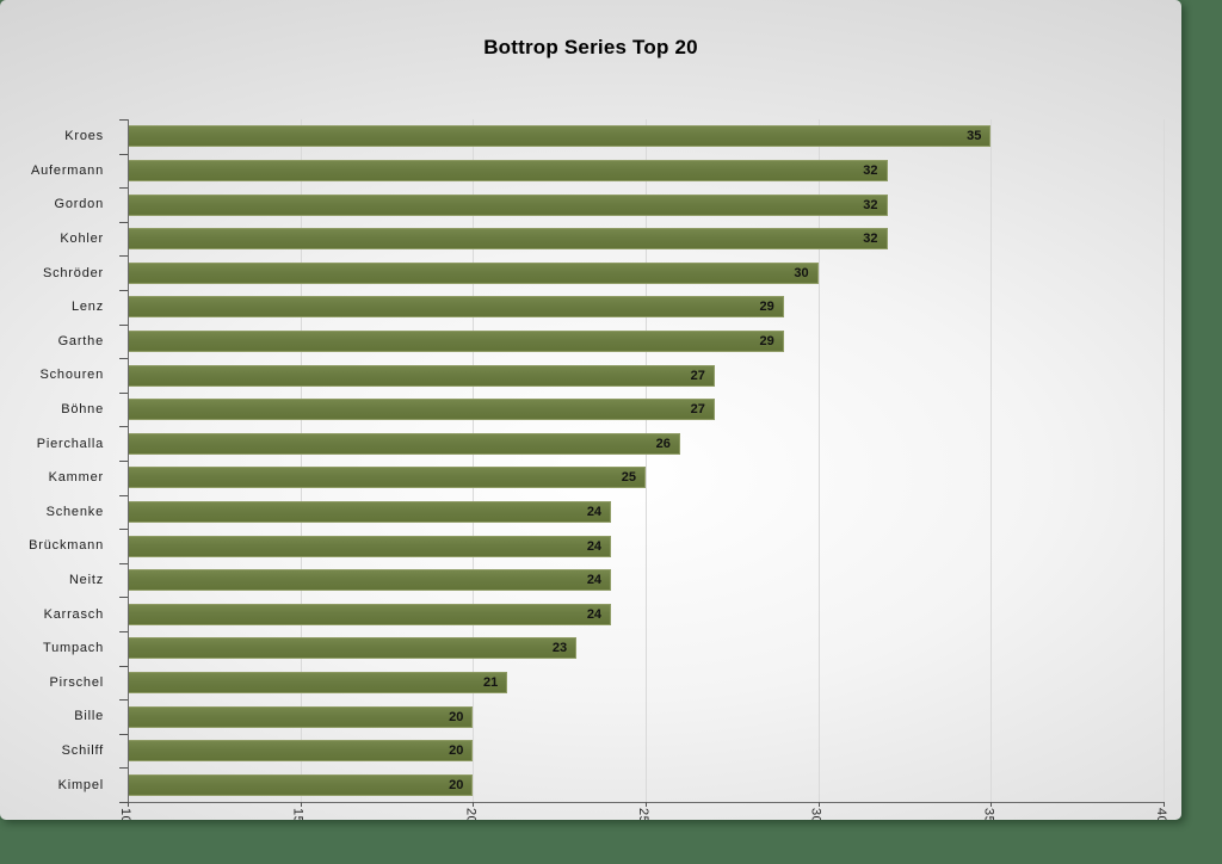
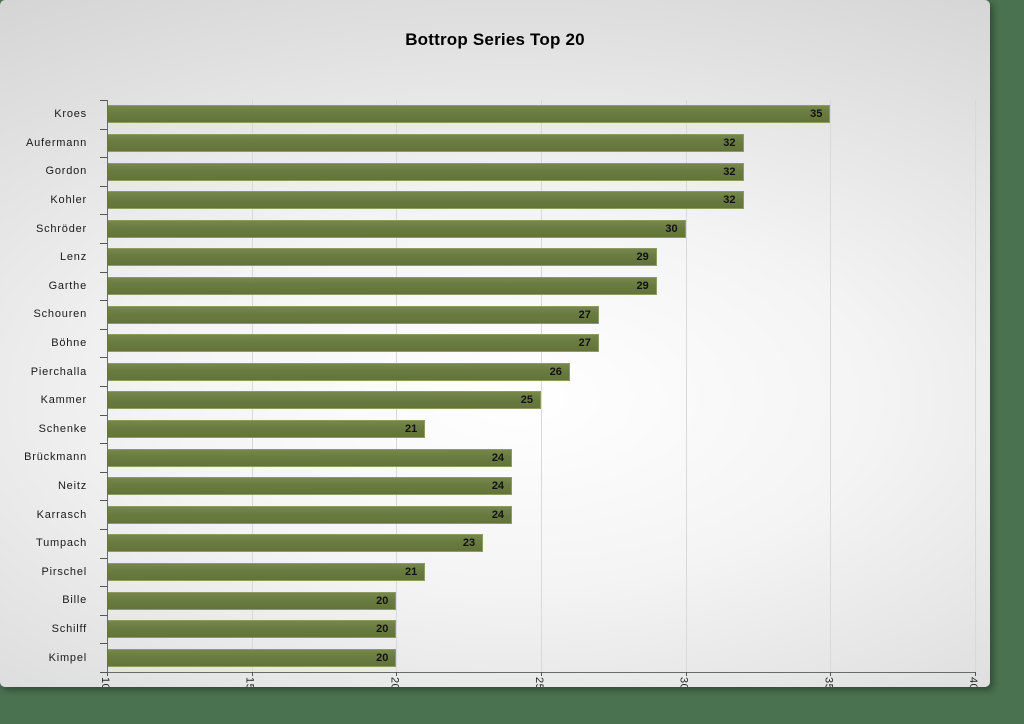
Schenke: 24 -> 21
